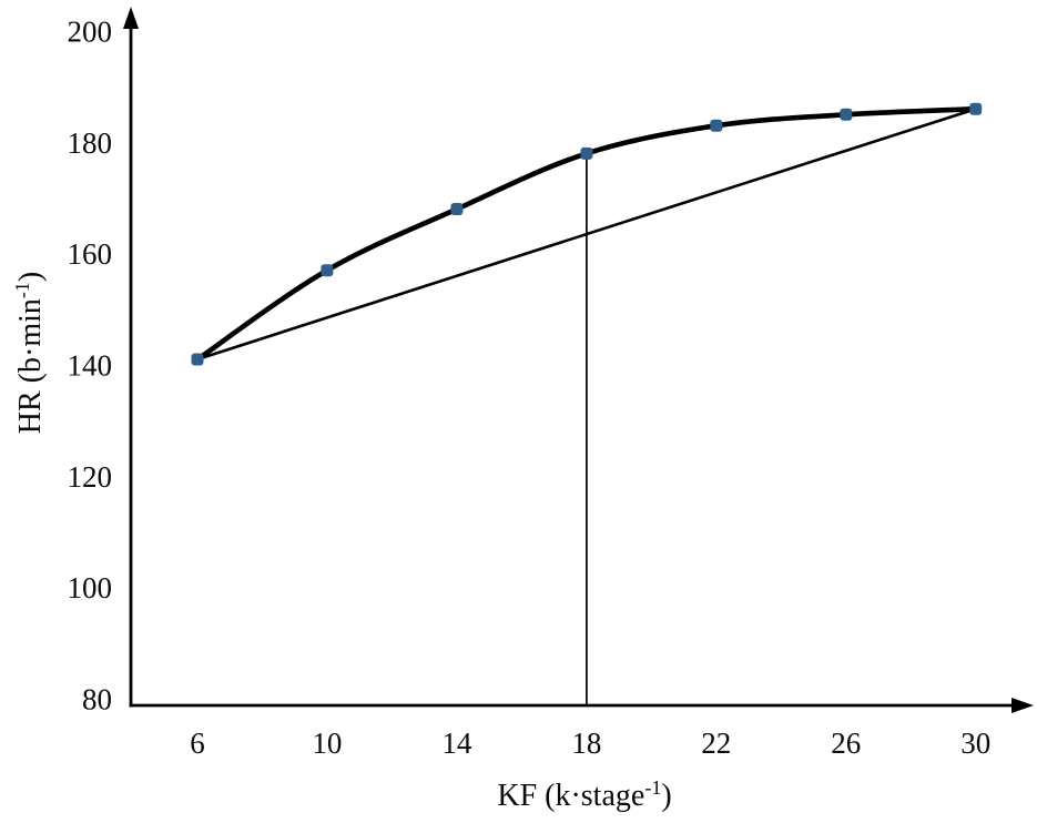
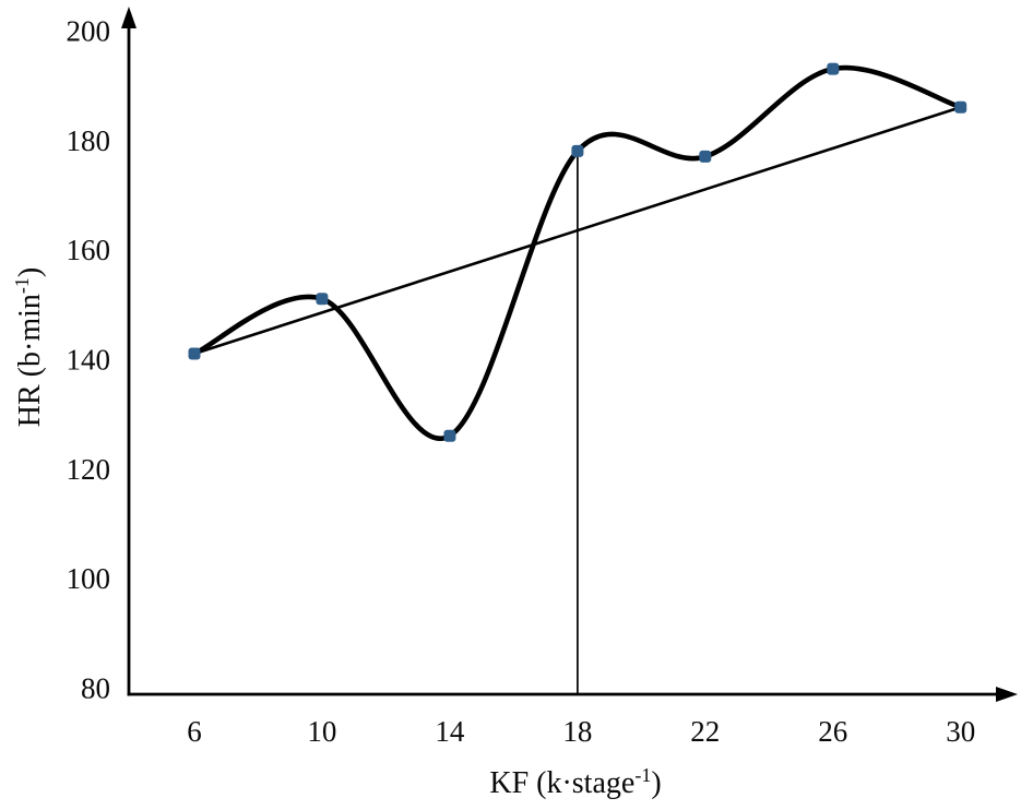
10: 157 -> 151
14: 168 -> 126
22: 183 -> 177
26: 185 -> 193
